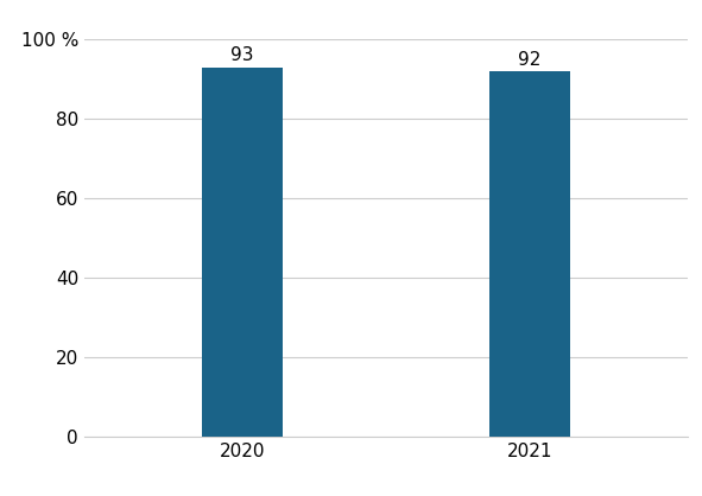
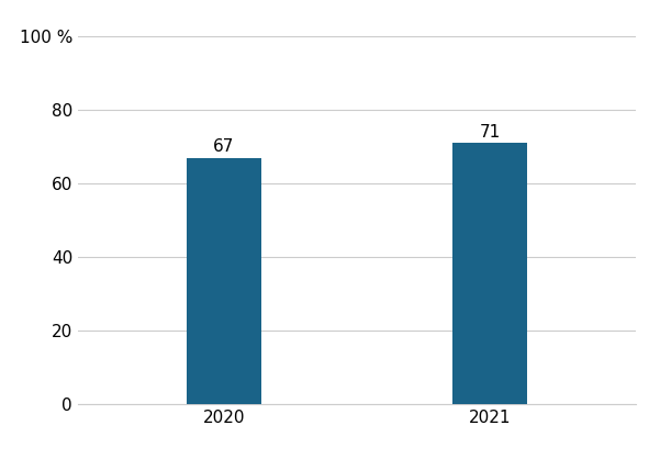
2020: 93 -> 67
2021: 92 -> 71
